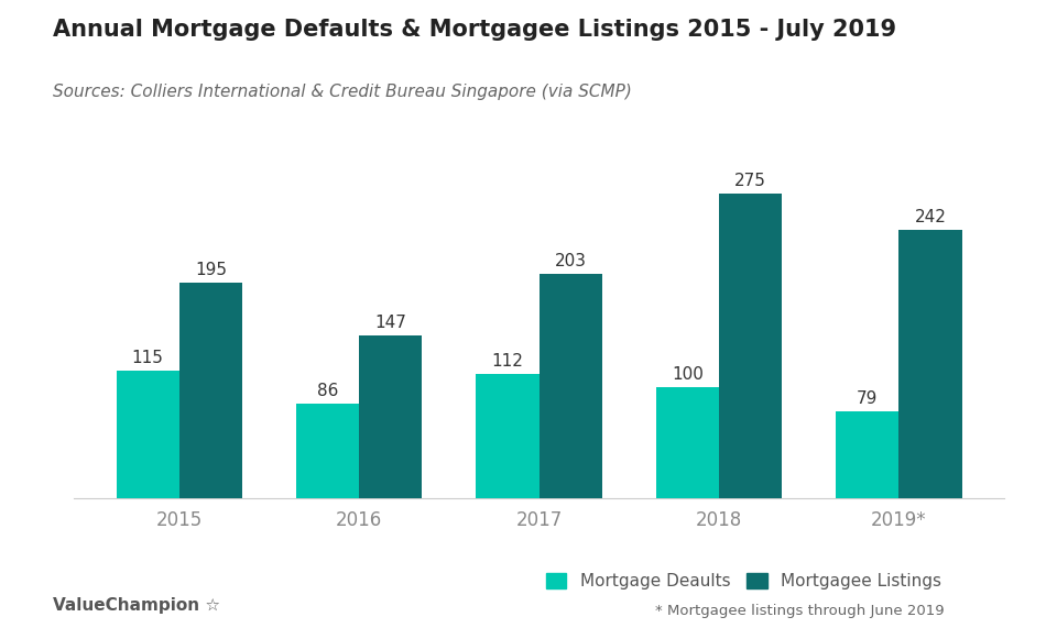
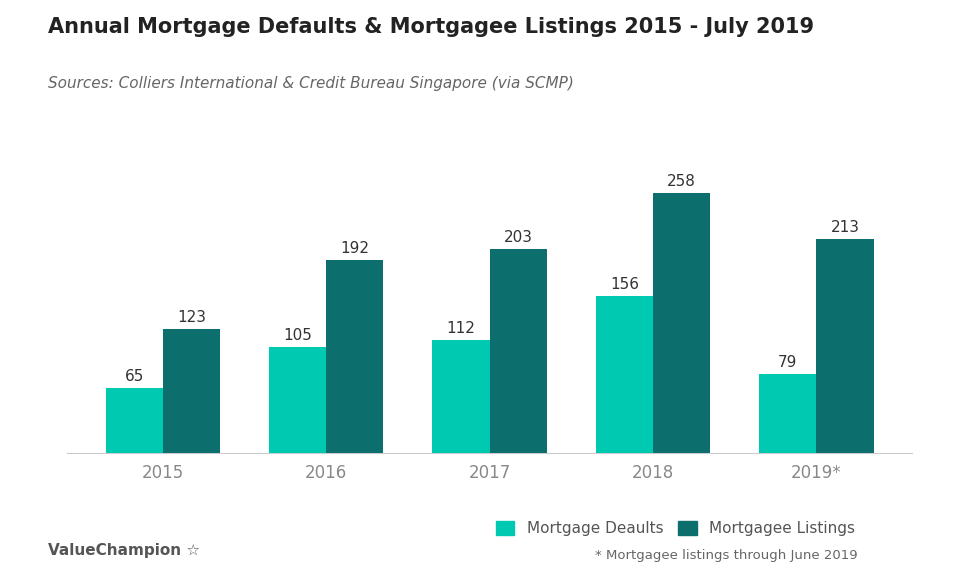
Mortgage Deaults/2015: 115 -> 65
Mortgagee Listings/2015: 195 -> 123
Mortgage Deaults/2016: 86 -> 105
Mortgagee Listings/2016: 147 -> 192
Mortgage Deaults/2018: 100 -> 156
Mortgagee Listings/2018: 275 -> 258
Mortgagee Listings/2019*: 242 -> 213
